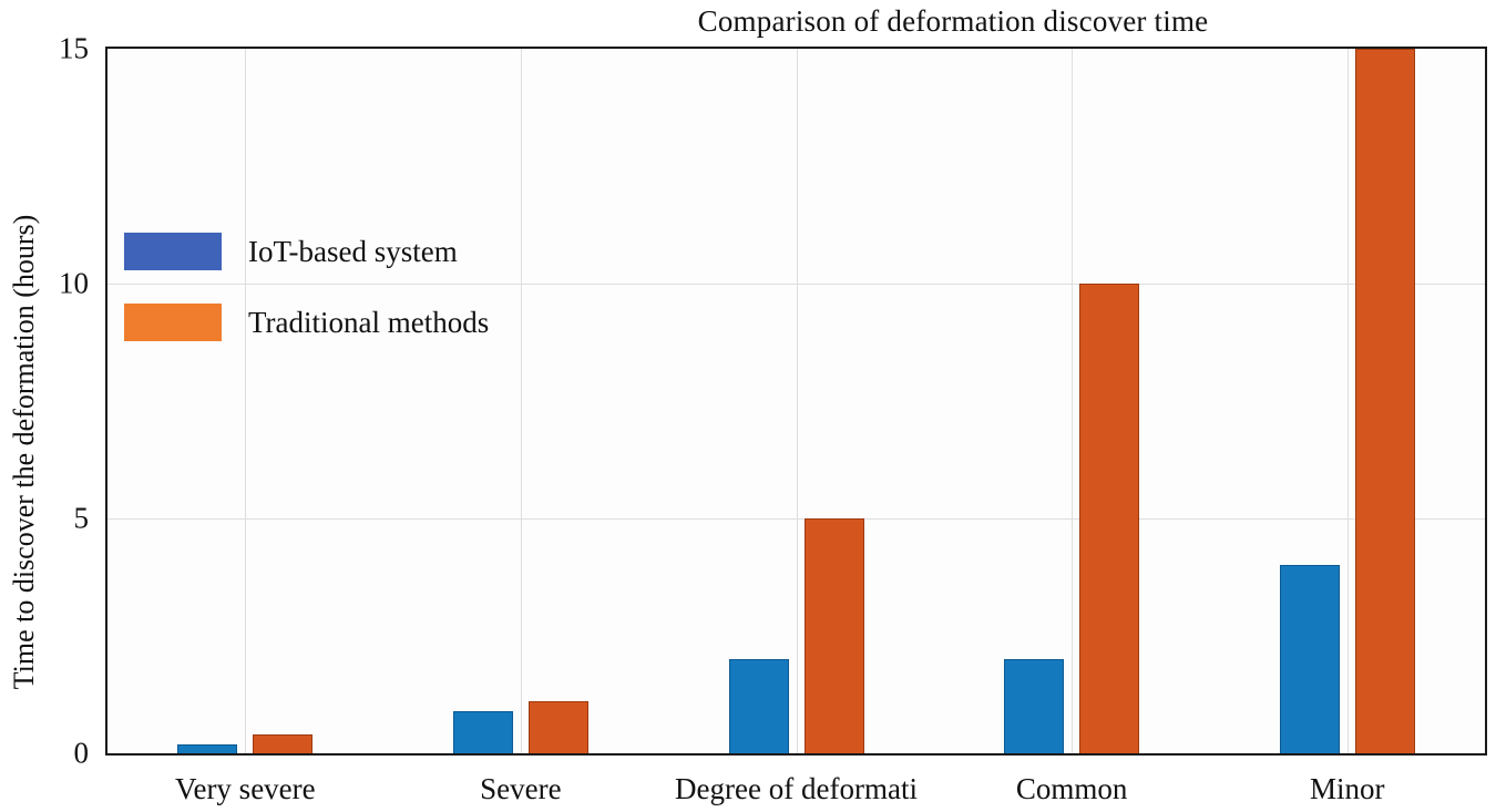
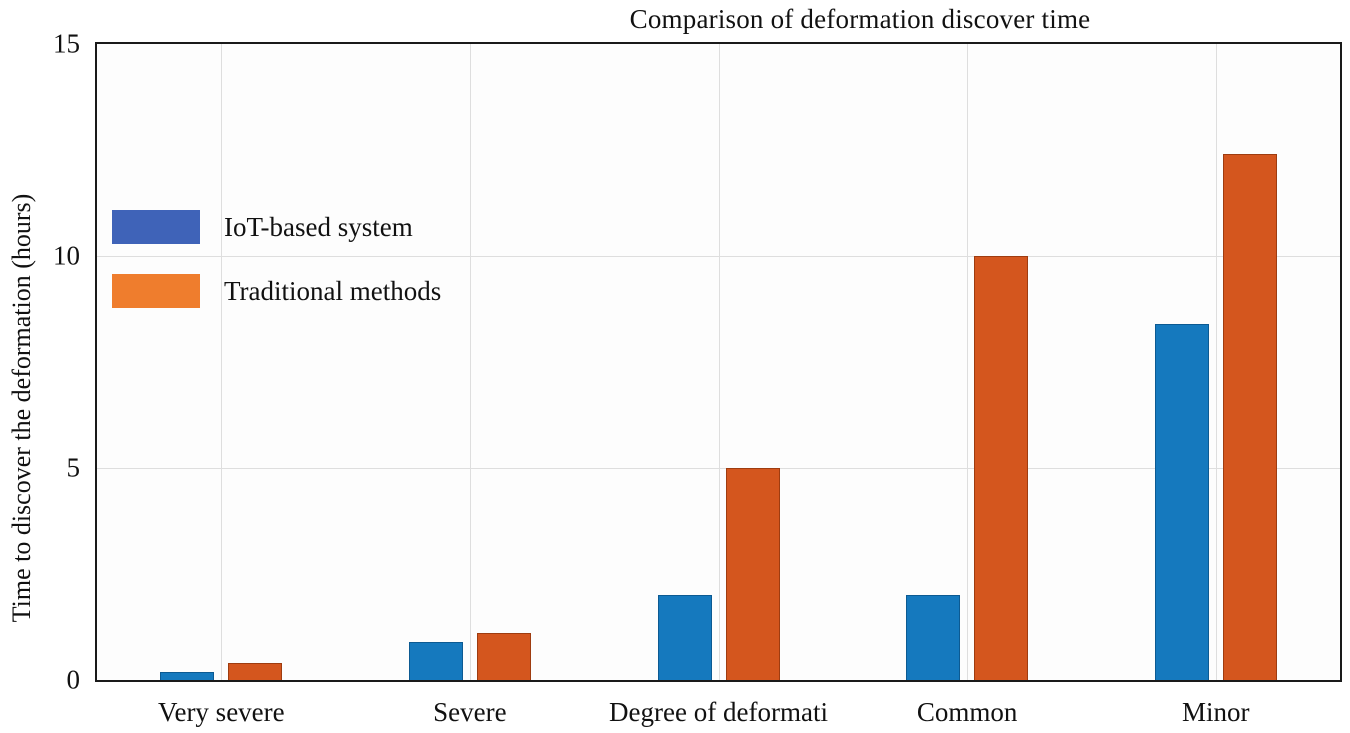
IoT-based system/Minor: 4.0 -> 8.4
Traditional methods/Minor: 15.0 -> 12.4
